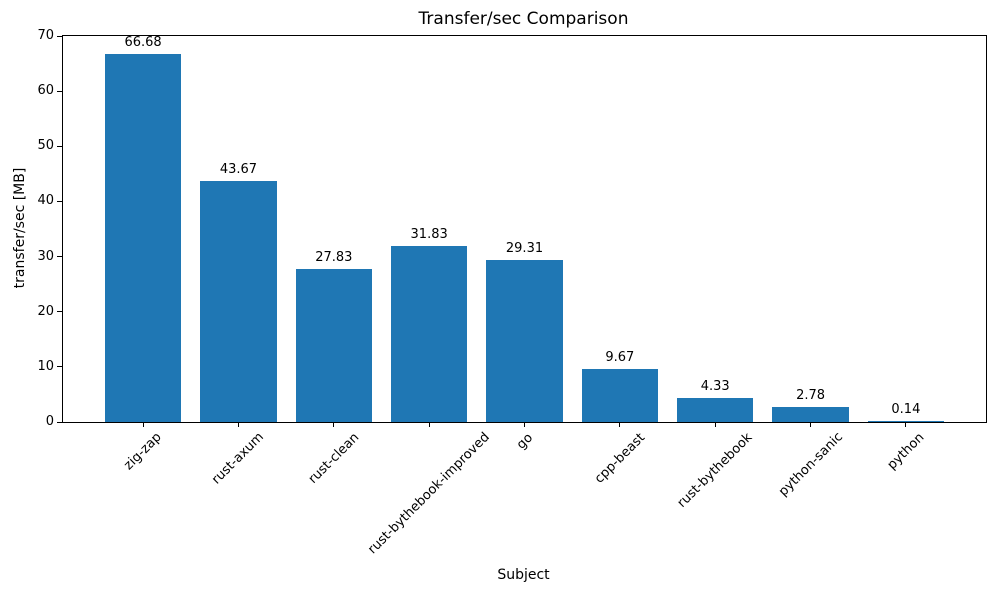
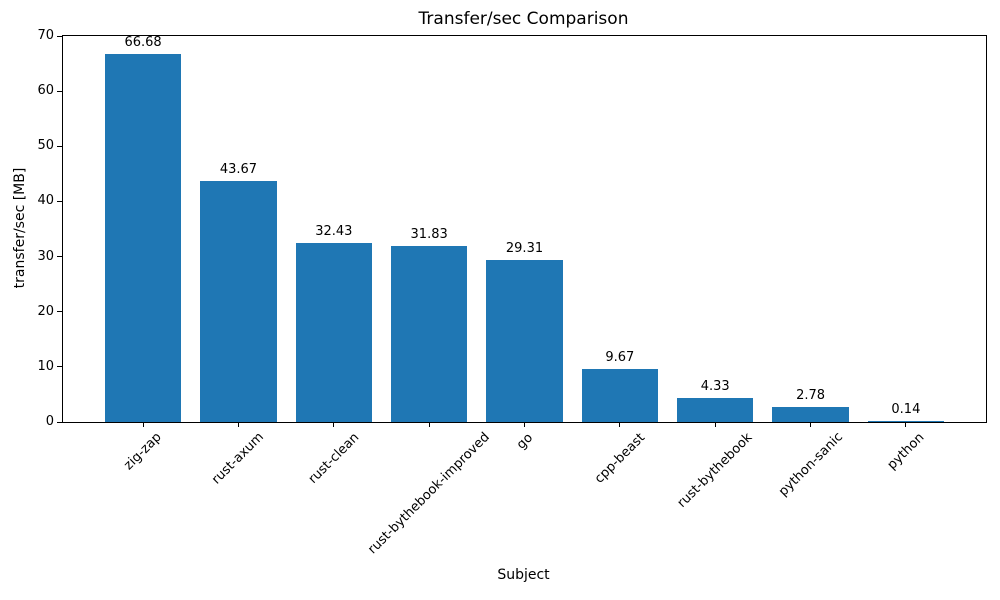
rust-clean: 27.83 -> 32.43
